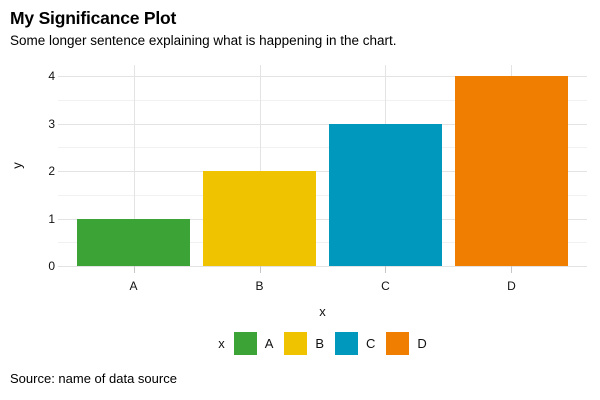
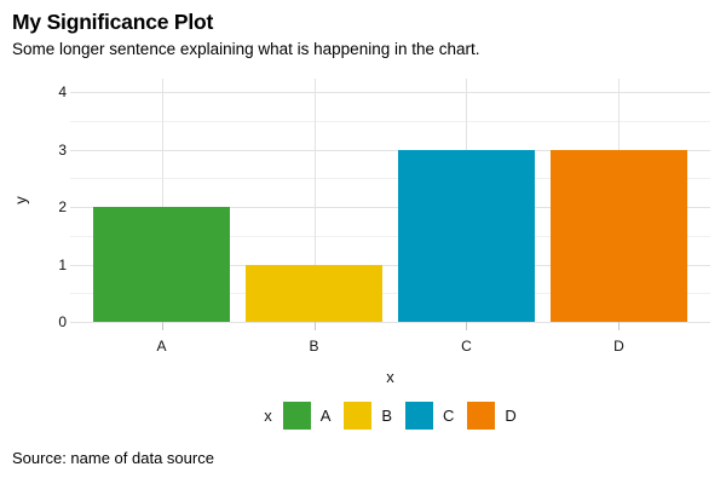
A: 1 -> 2
B: 2 -> 1
D: 4 -> 3
